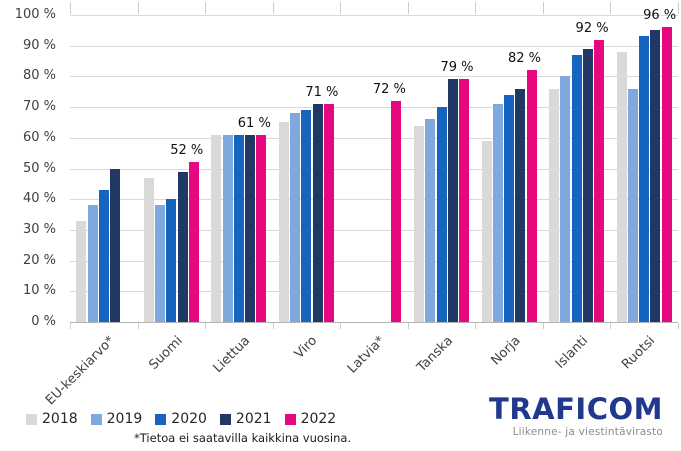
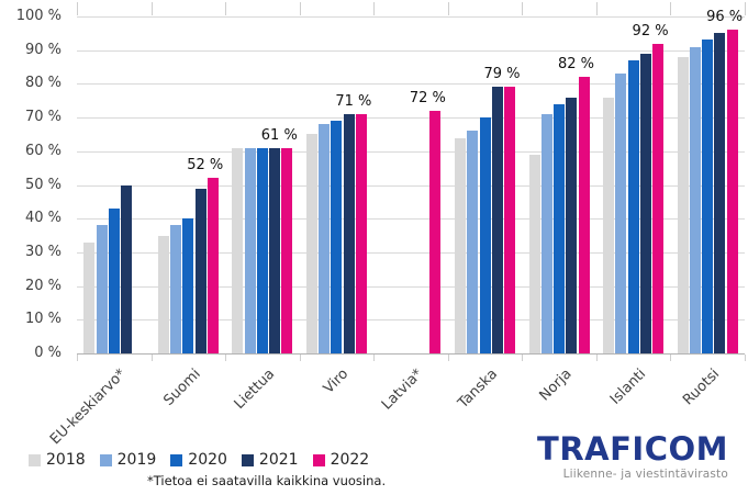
2018/Suomi: 47% -> 35%
2019/Islanti: 80% -> 83%
2019/Ruotsi: 76% -> 91%
